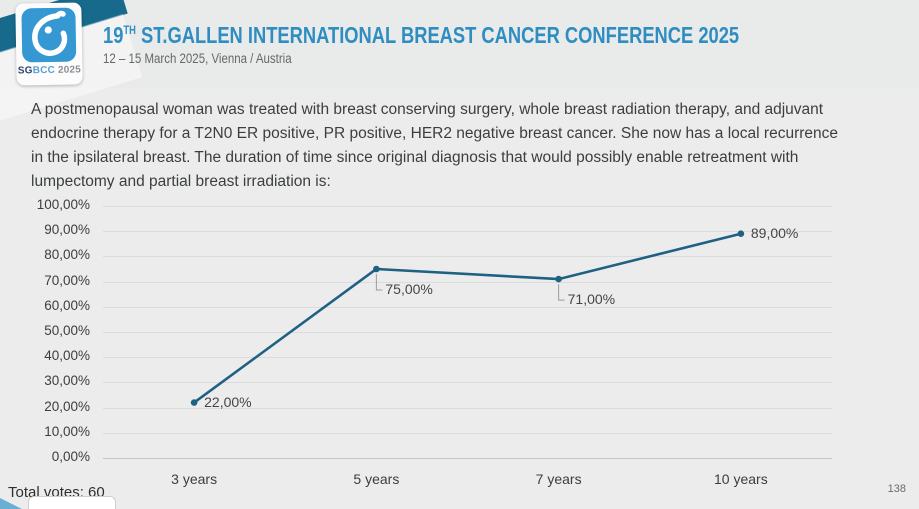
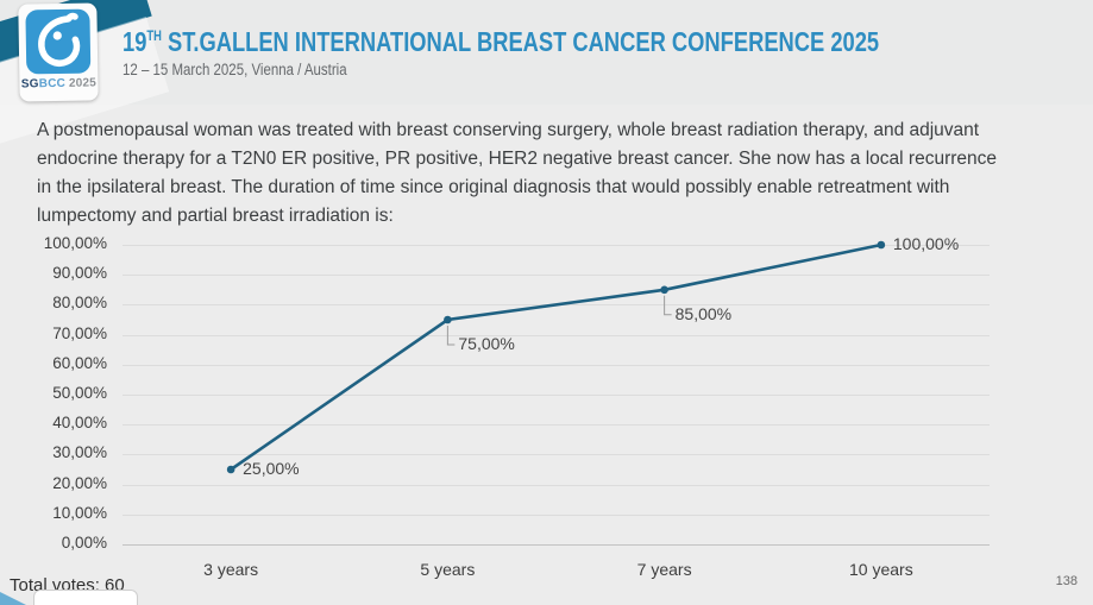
3 years: 22,00% -> 25,00%
7 years: 71,00% -> 85,00%
10 years: 89,00% -> 100,00%
